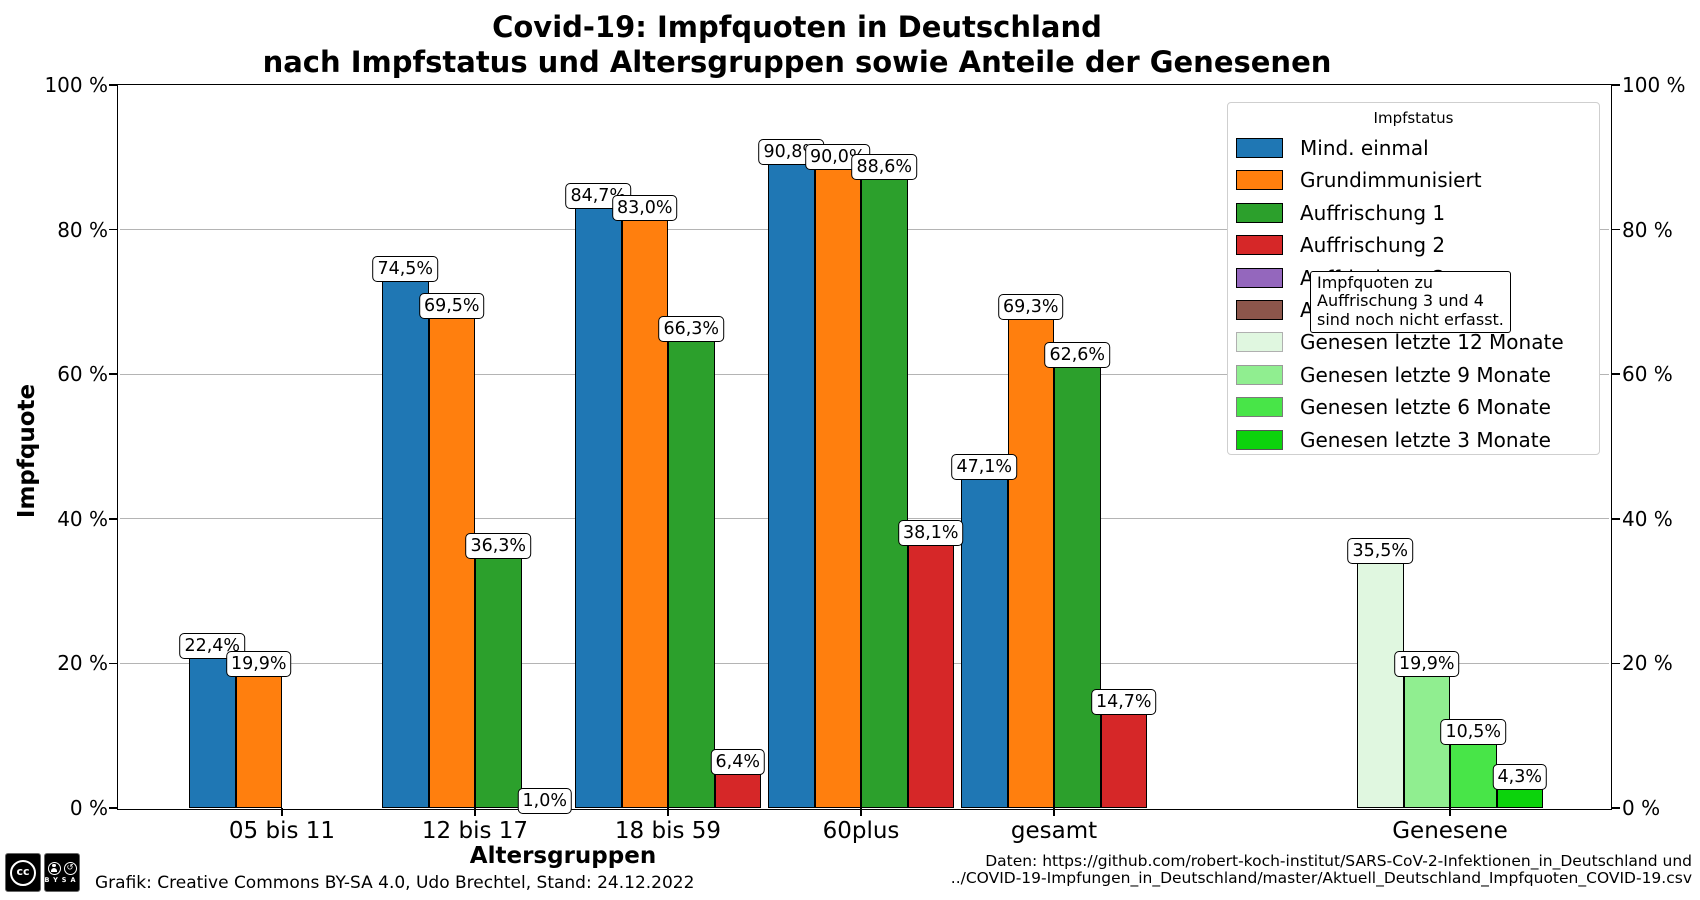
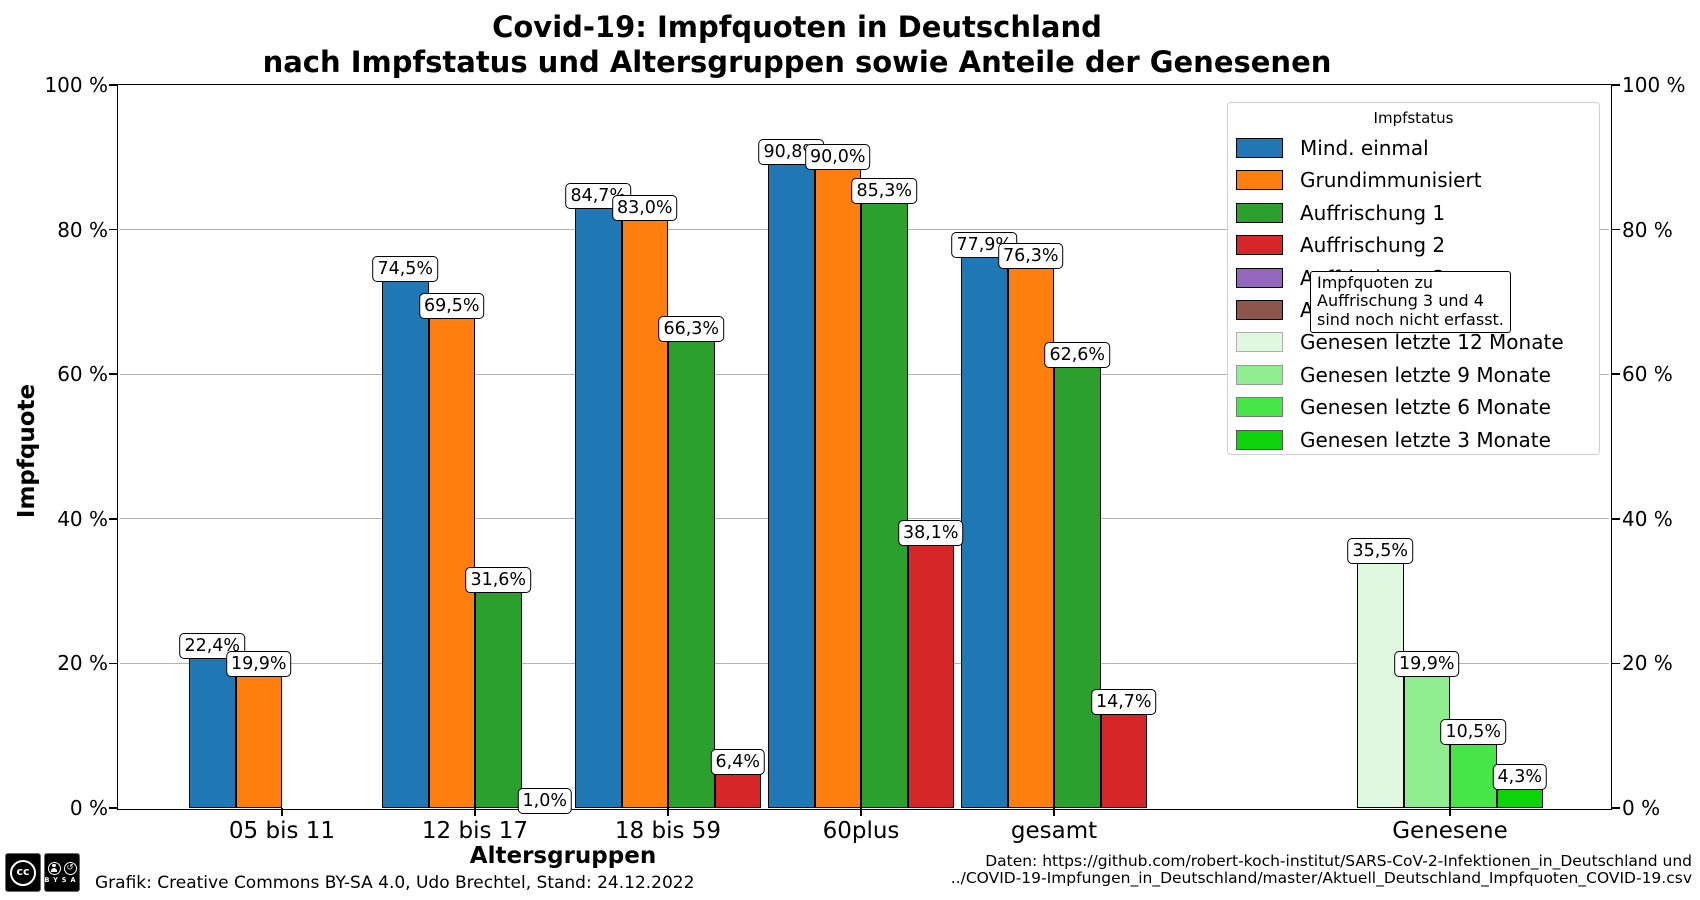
Auffrischung 1/12 bis 17: 36,3% -> 31,6%
Auffrischung 1/60plus: 88,6% -> 85,3%
Mind. einmal/gesamt: 47,1% -> 77,9%
Grundimmunisiert/gesamt: 69,3% -> 76,3%
